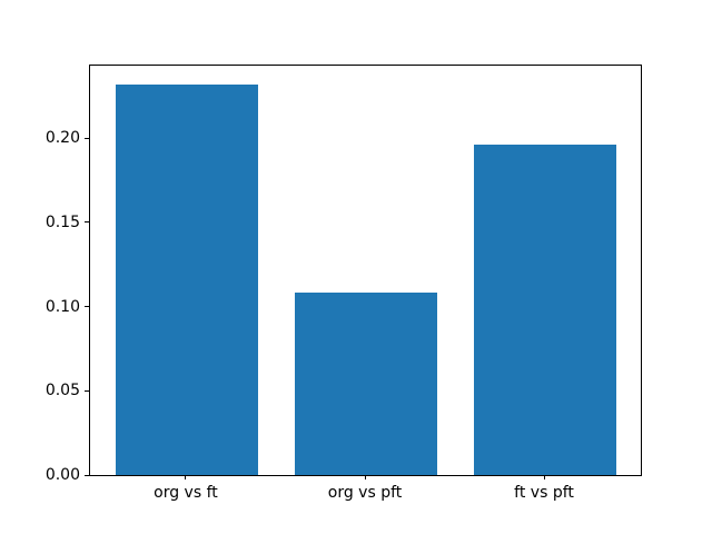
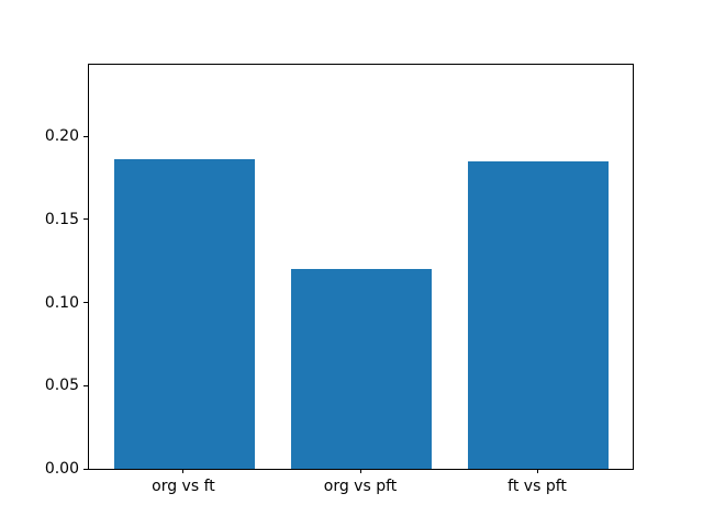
org vs ft: 0.232 -> 0.186
org vs pft: 0.108 -> 0.120
ft vs pft: 0.196 -> 0.185
